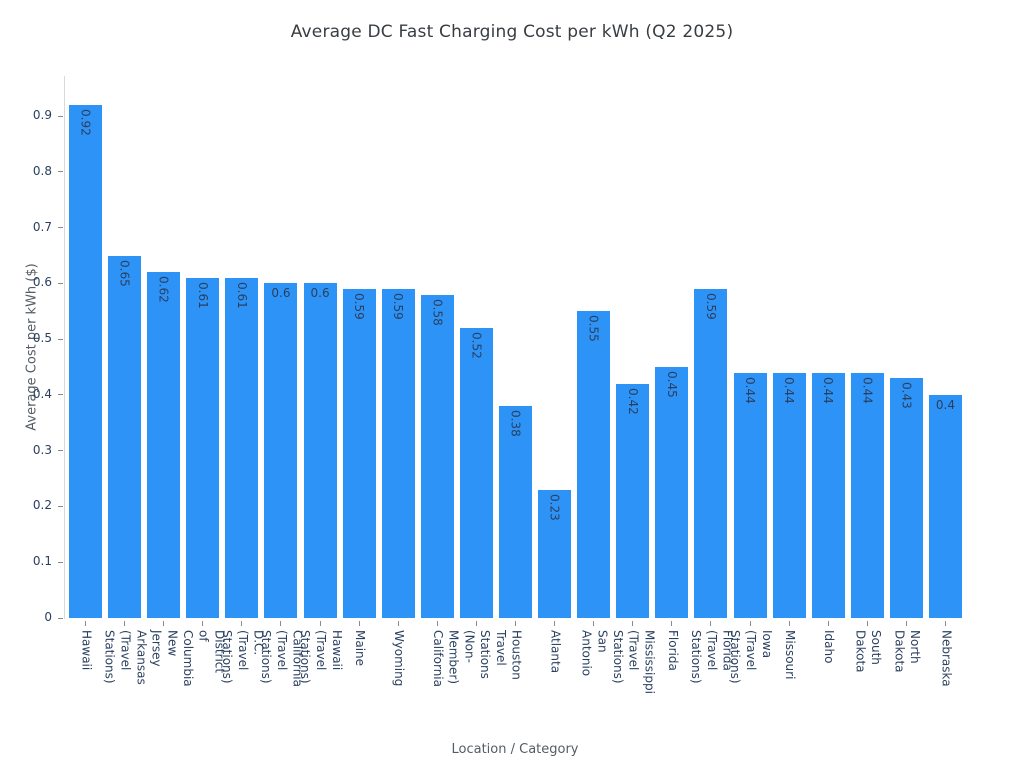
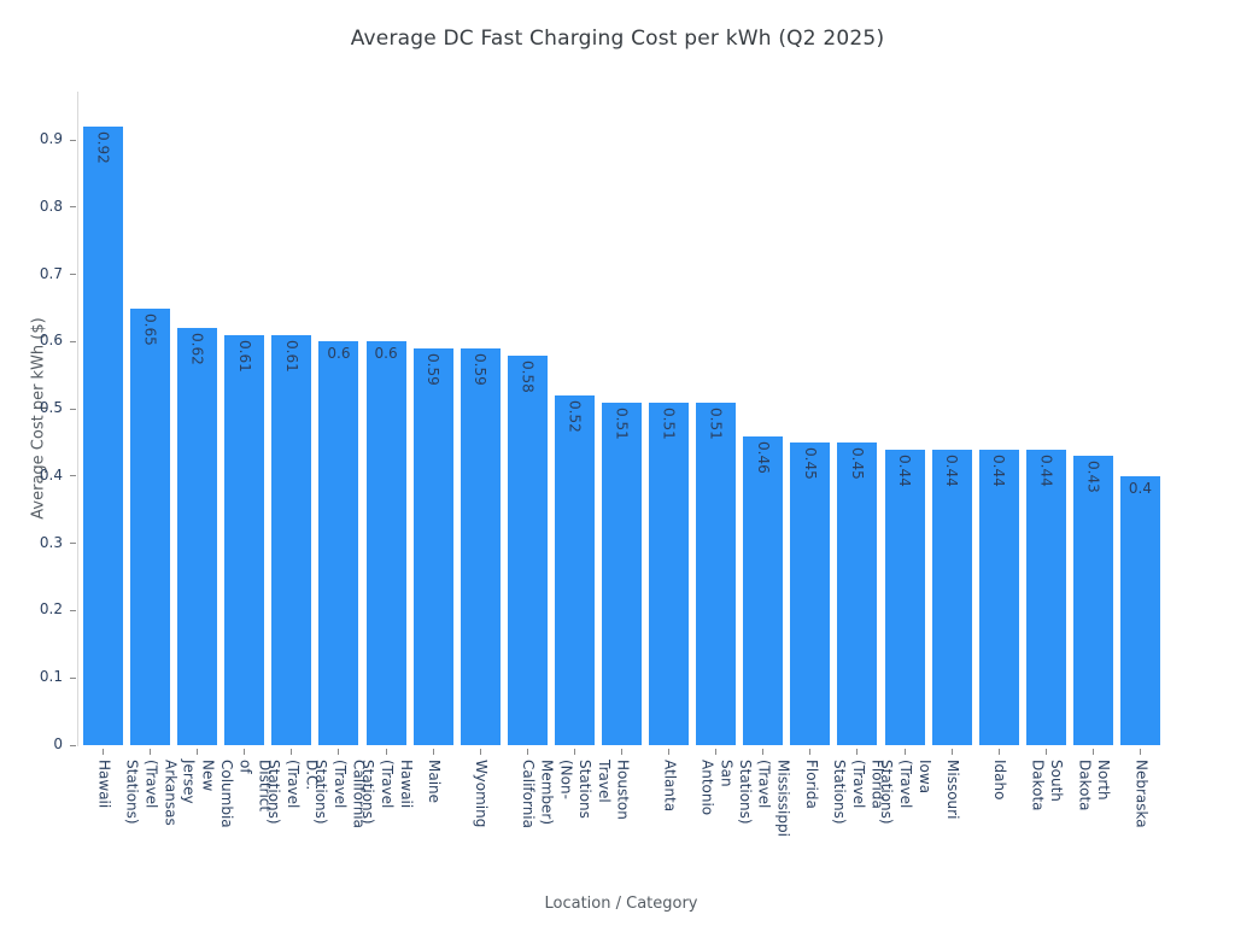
Houston: 0.38 -> 0.51
Atlanta: 0.23 -> 0.51
San Antonio: 0.55 -> 0.51
Mississippi (Travel Stations): 0.42 -> 0.46
Florida (Travel Stations): 0.59 -> 0.45
